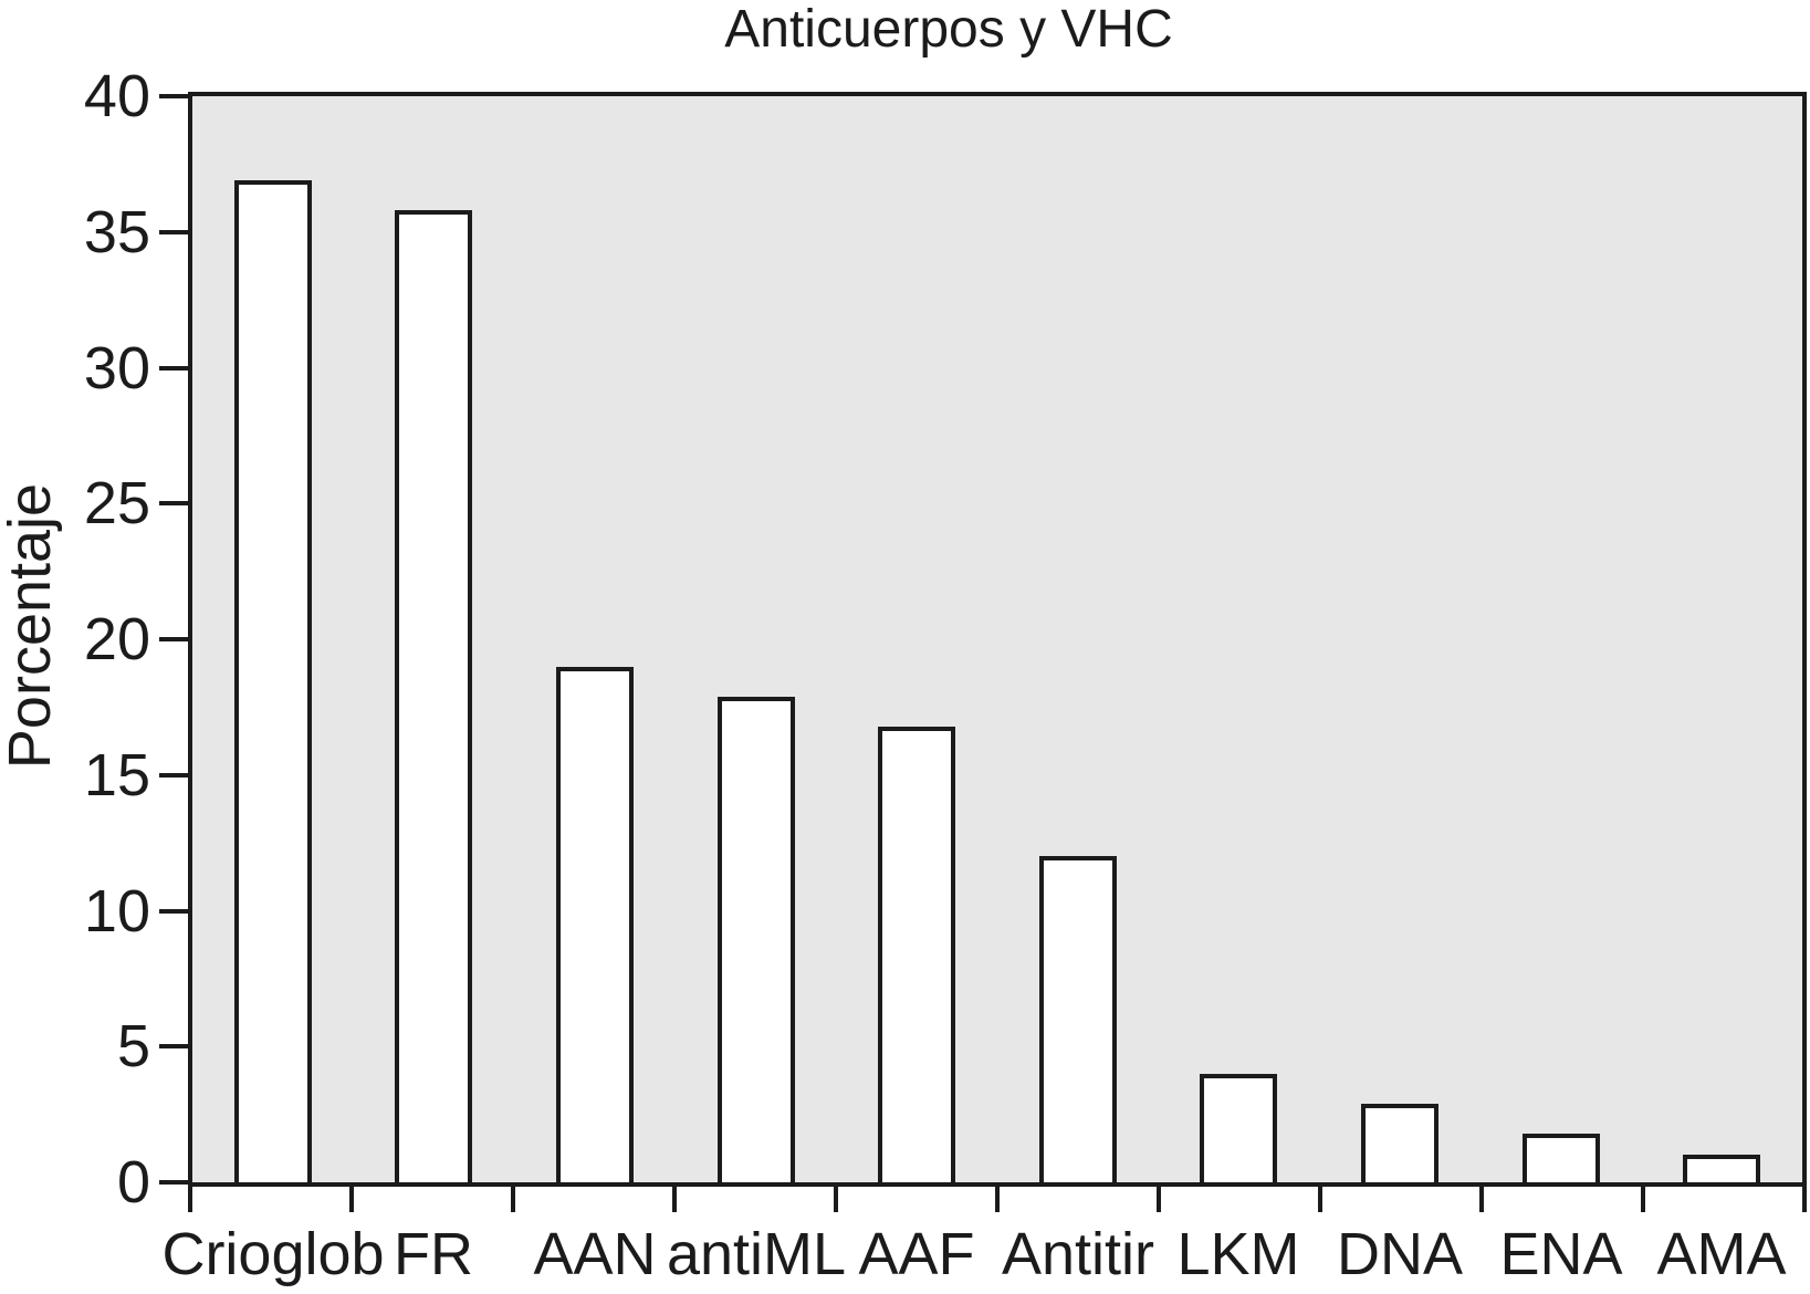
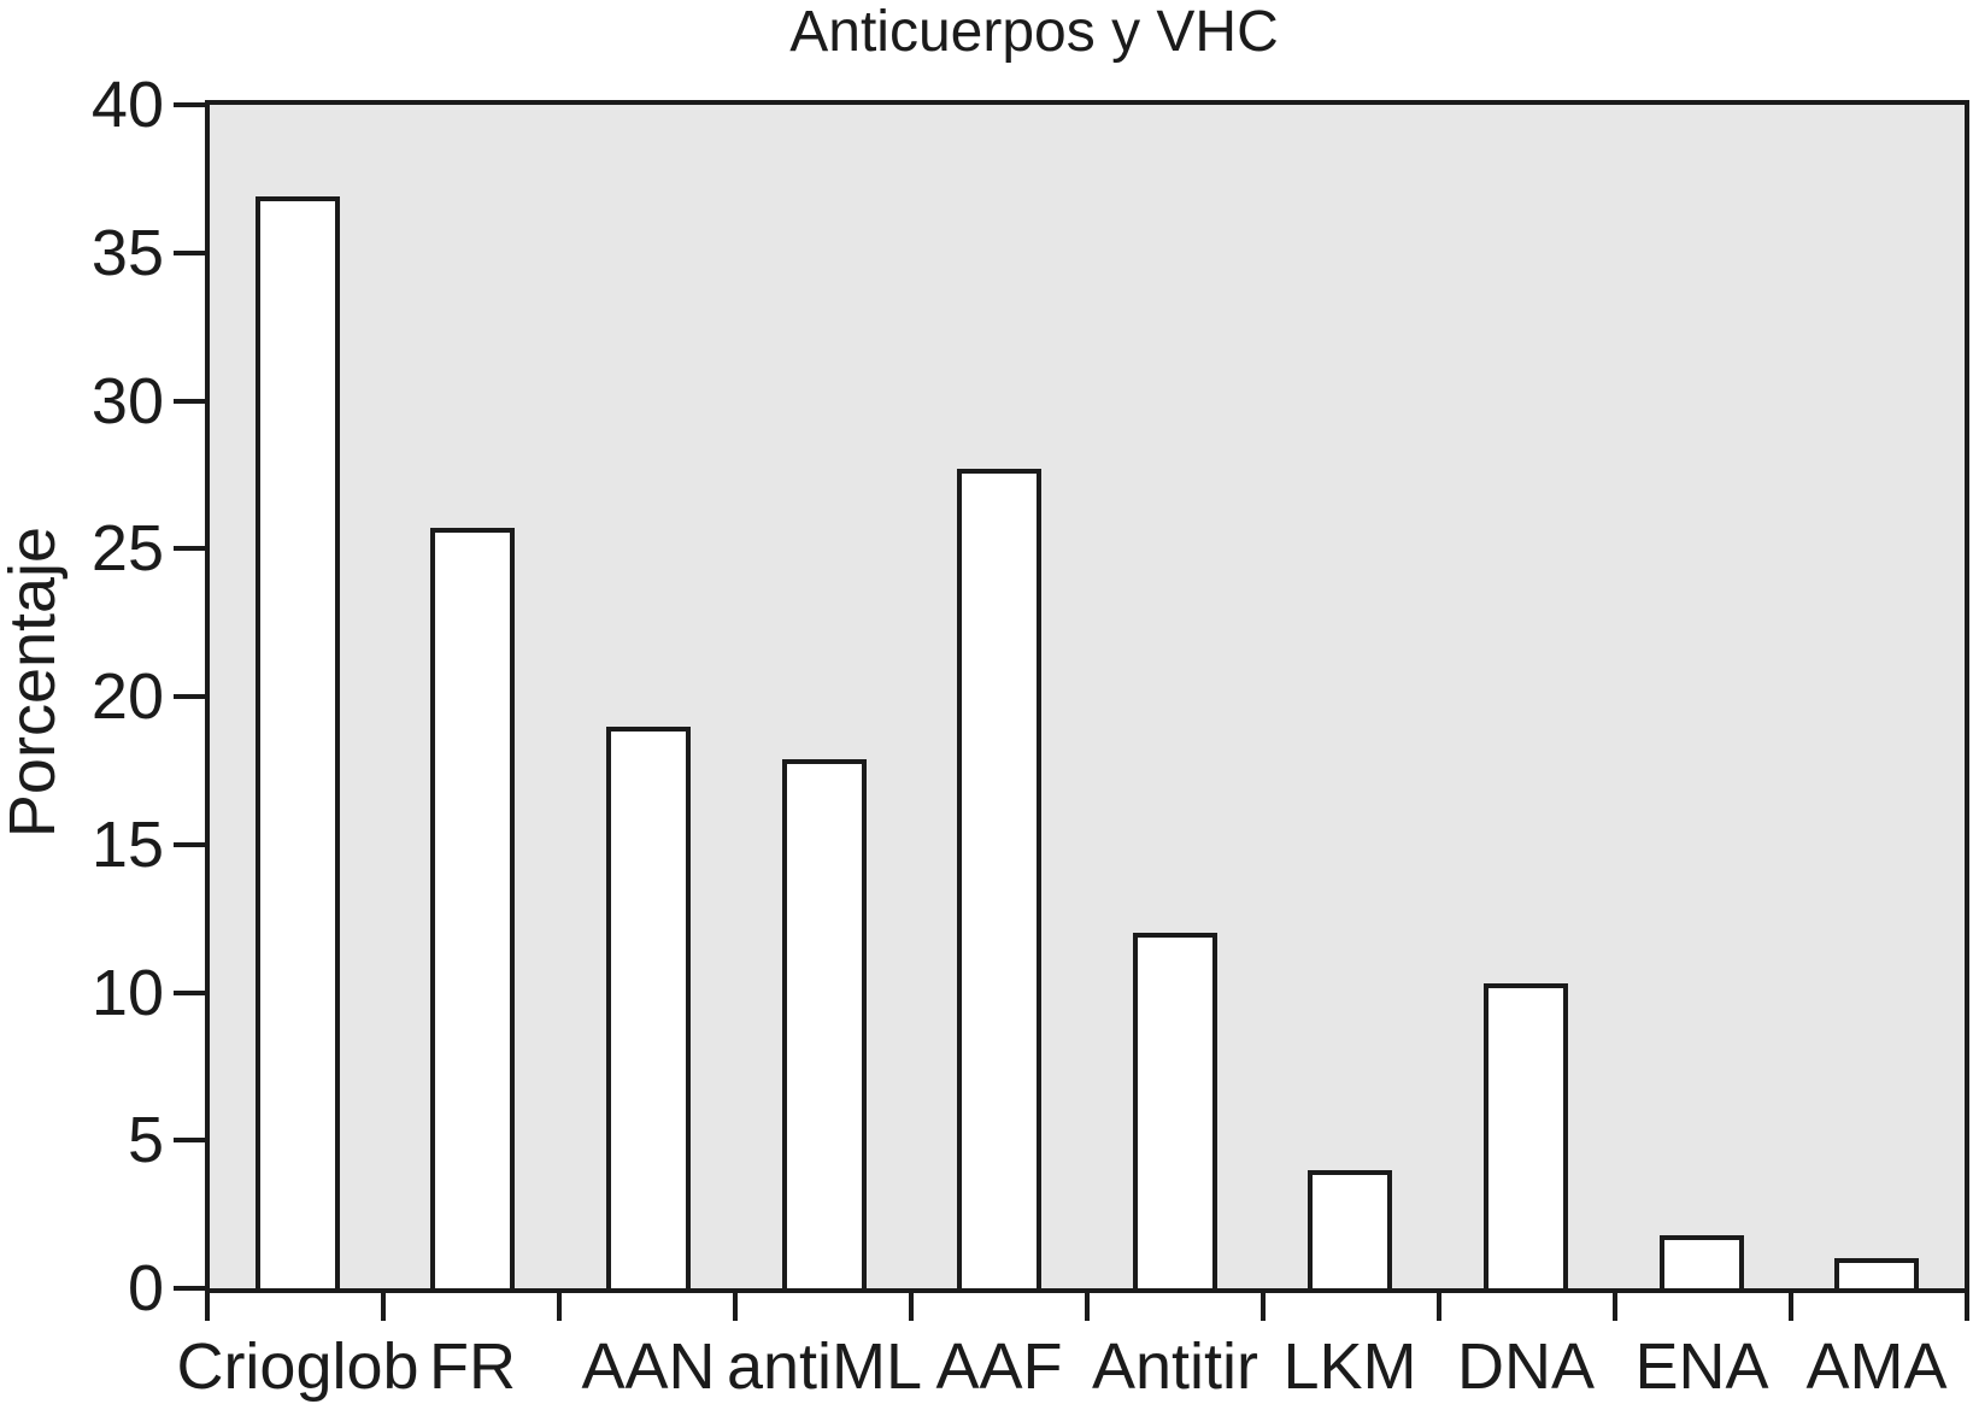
FR: 35.8 -> 25.7
AAF: 16.8 -> 27.7
DNA: 2.9 -> 10.3
